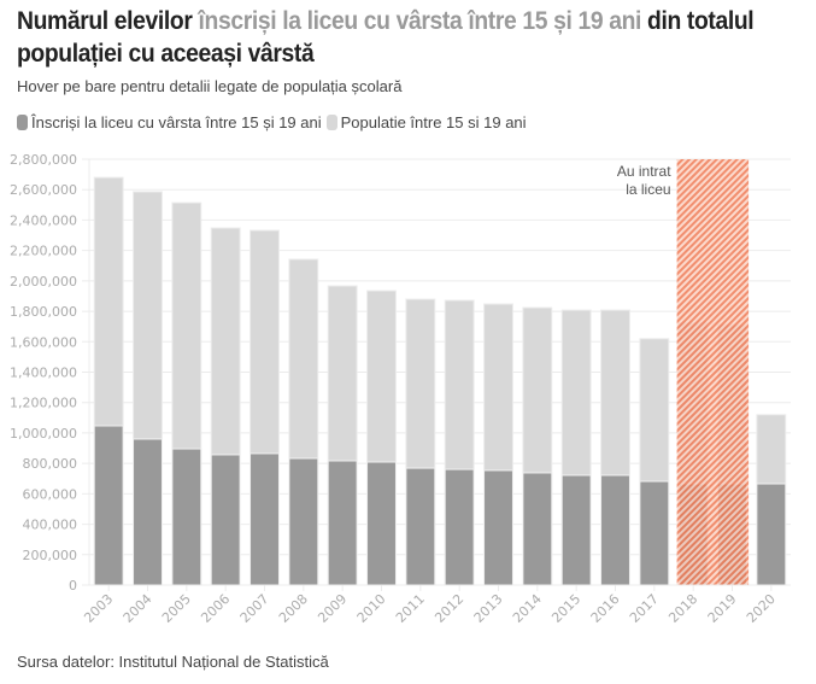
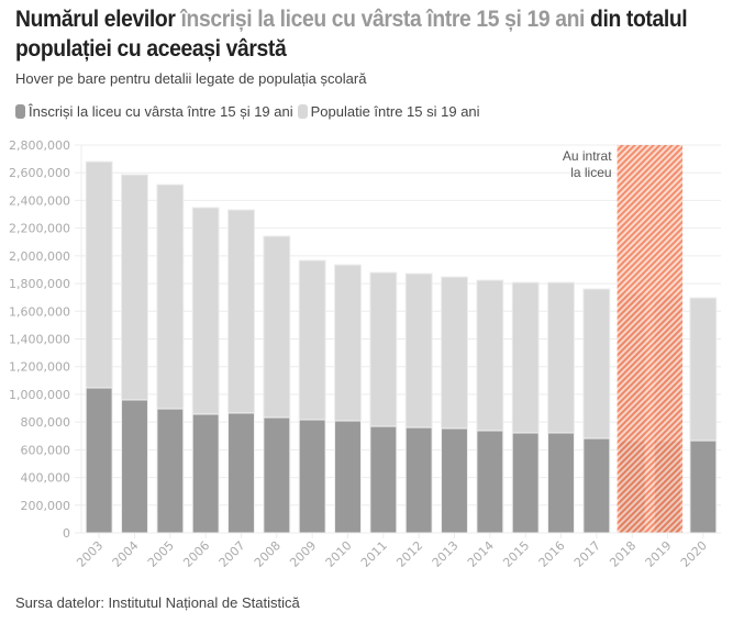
Populatie între 15 si 19 ani/2017: 1620000 -> 1760000
Populatie între 15 si 19 ani/2020: 1120000 -> 1700000
